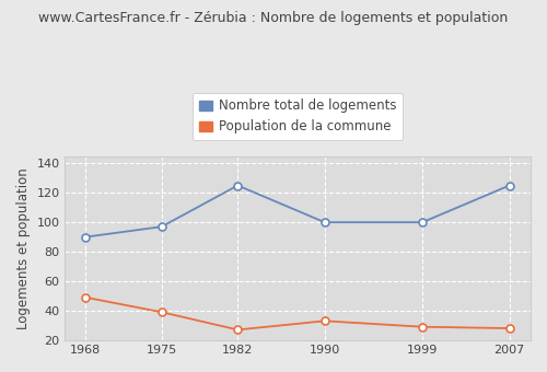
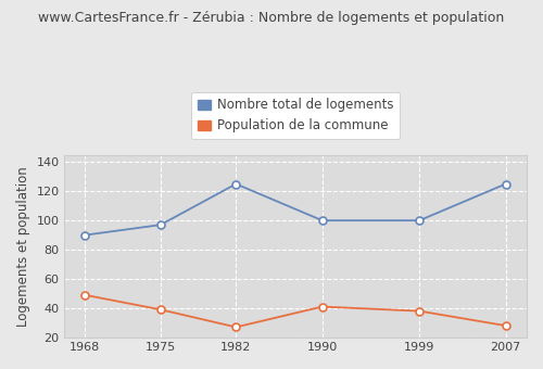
Population de la commune/1990: 33 -> 41
Population de la commune/1999: 29 -> 38
